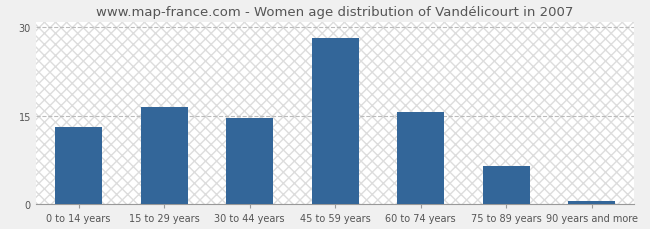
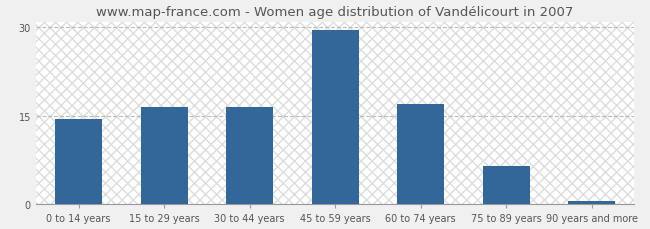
0 to 14 years: 13.2 -> 14.5
30 to 44 years: 14.6 -> 16.5
45 to 59 years: 28.2 -> 29.5
60 to 74 years: 15.6 -> 17.0
